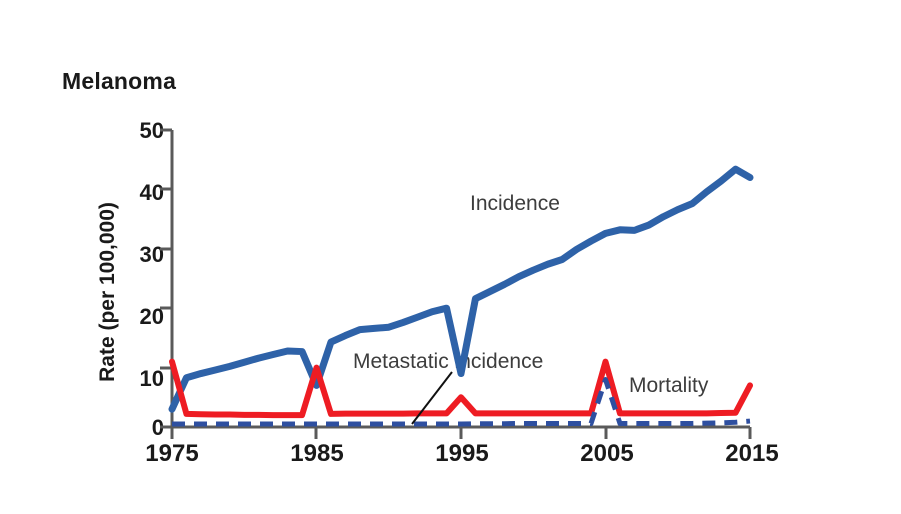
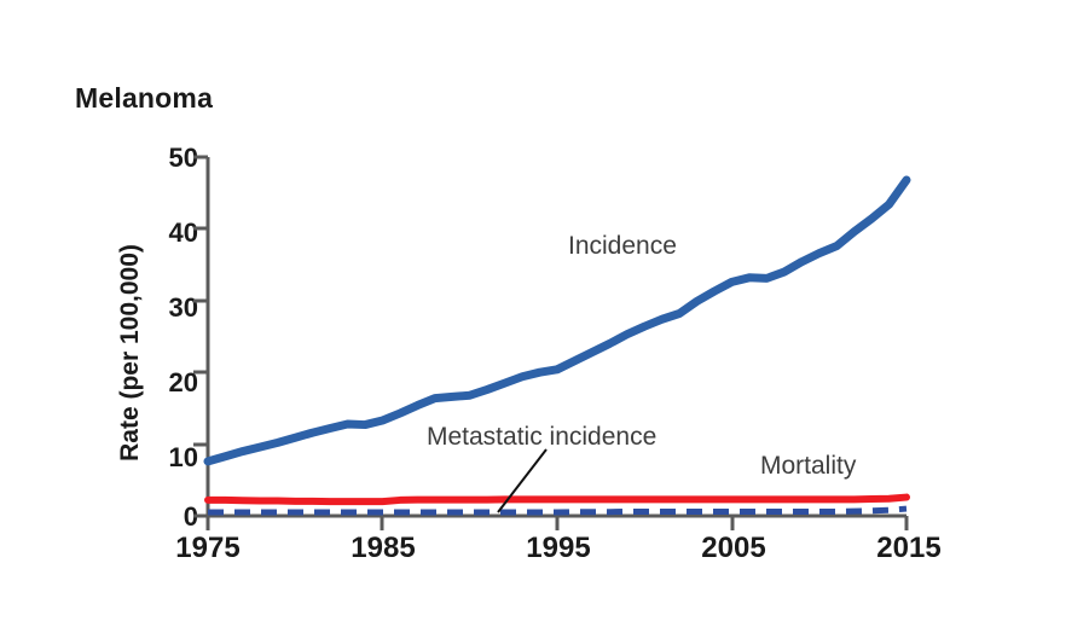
Incidence/1975: 3 -> 8
Mortality/1975: 11 -> 2
Incidence/1985: 7 -> 13
Mortality/1985: 10 -> 2
Incidence/1995: 9 -> 20
Mortality/1995: 5 -> 2
Mortality/2005: 11 -> 2
Metastatic incidence/2005: 8 -> 1
Incidence/2015: 42 -> 47
Mortality/2015: 7 -> 3
